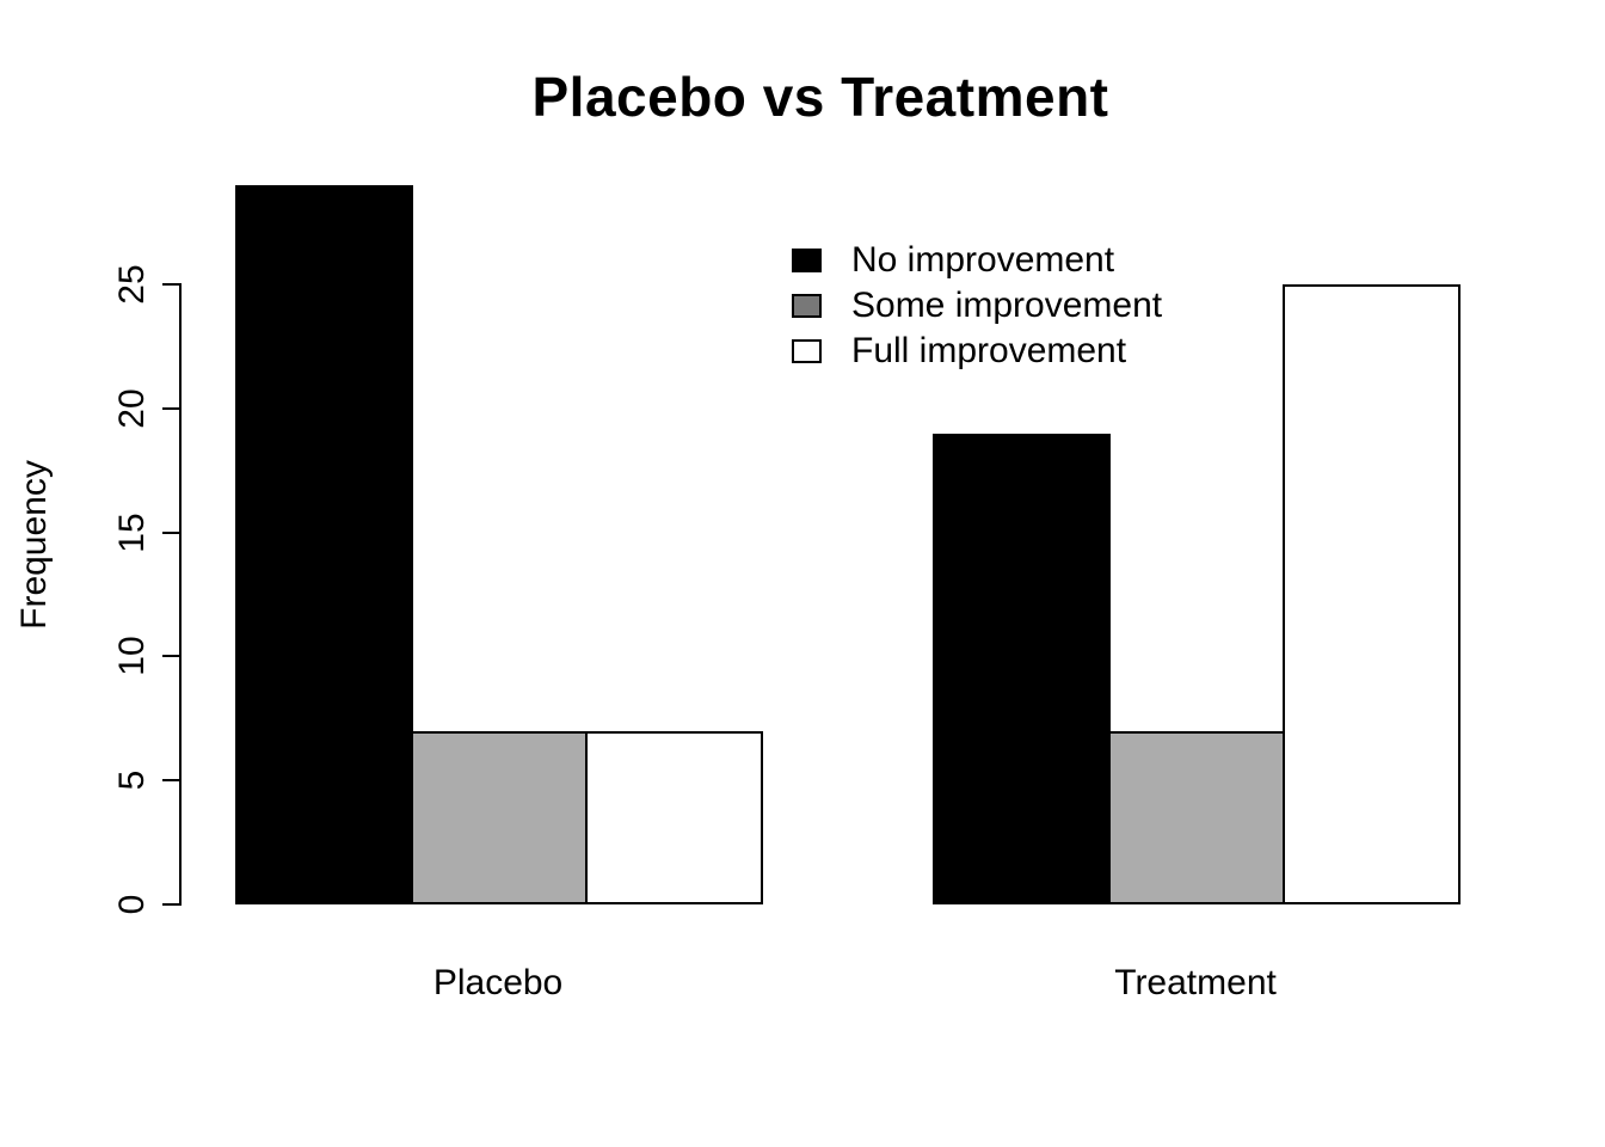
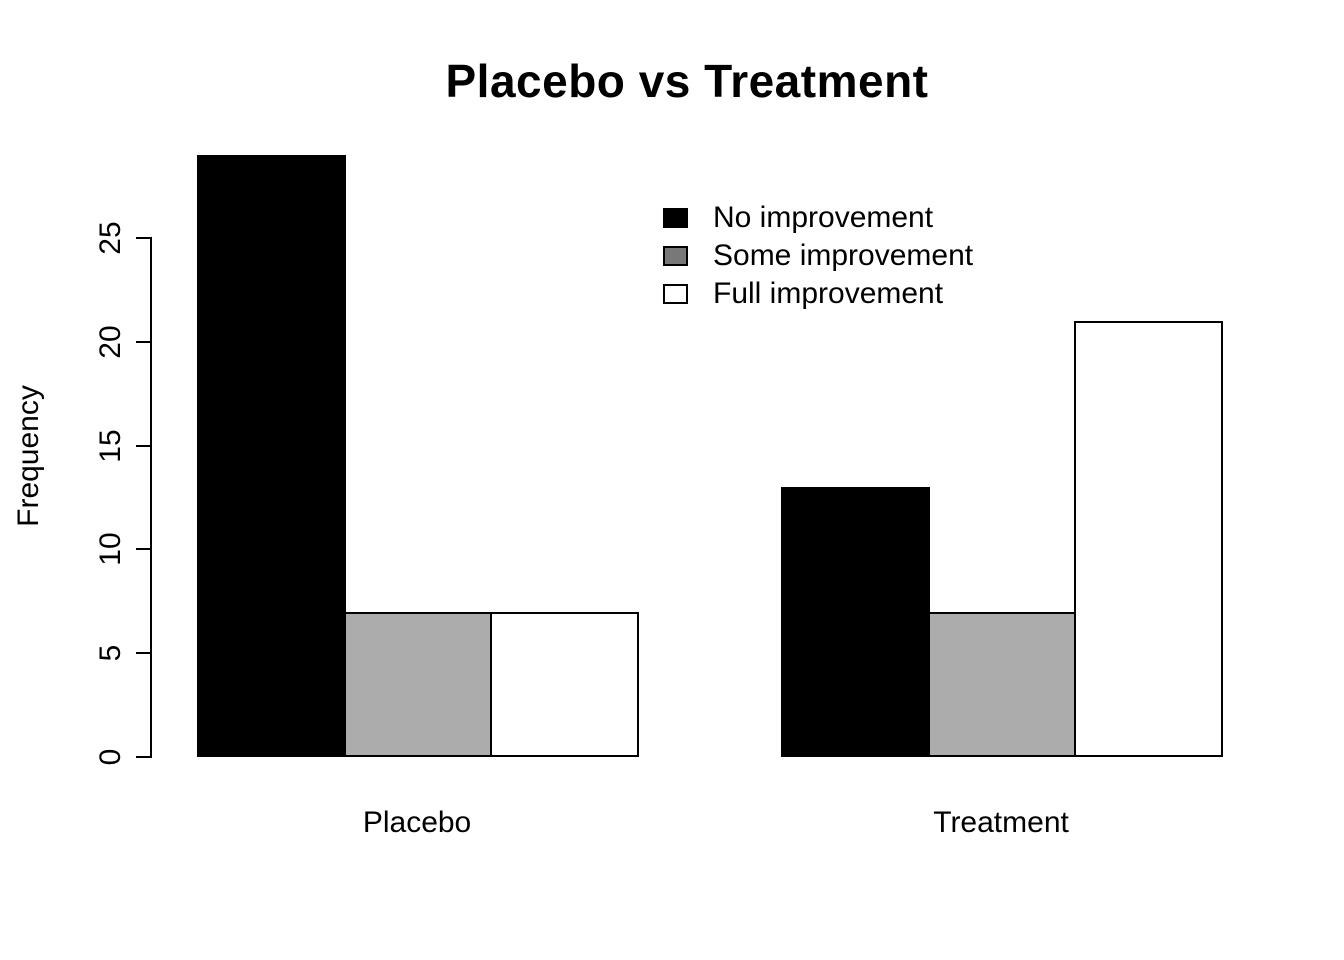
No improvement/Treatment: 19 -> 13
Full improvement/Treatment: 25 -> 21
